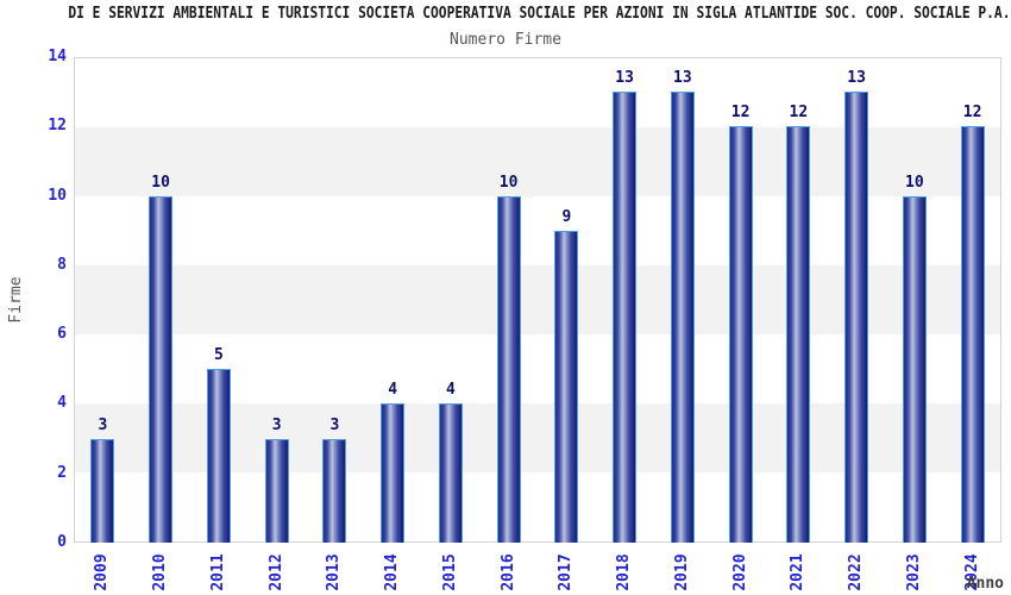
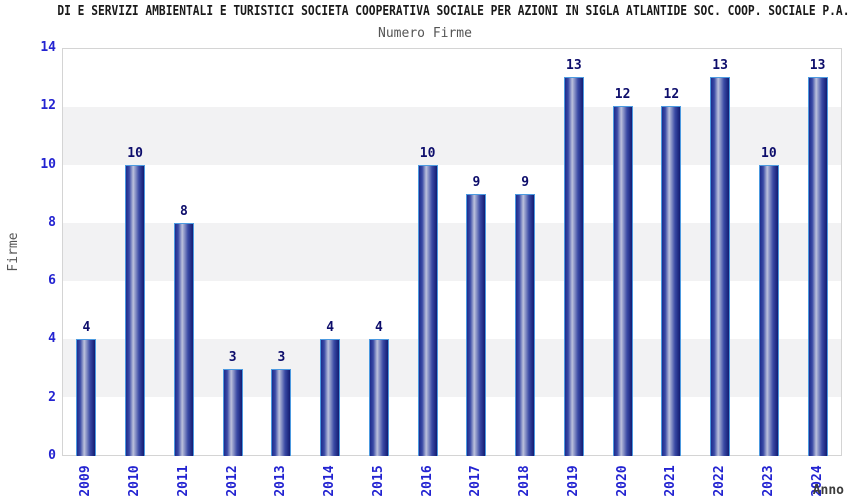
2009: 3 -> 4
2011: 5 -> 8
2018: 13 -> 9
2024: 12 -> 13
